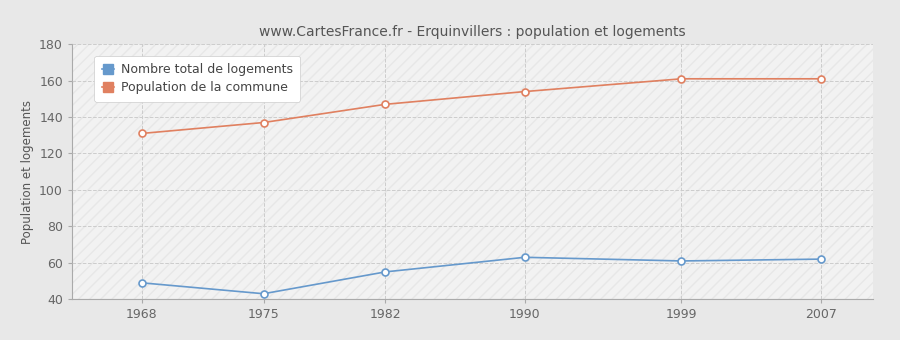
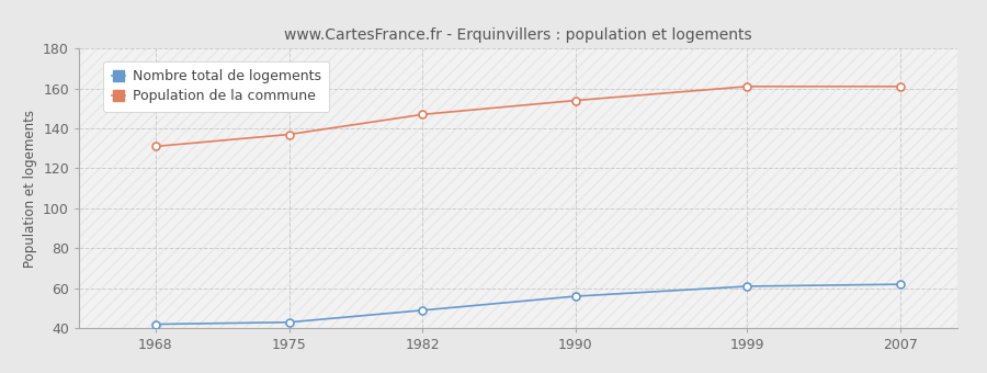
Nombre total de logements/1968: 49 -> 42
Nombre total de logements/1982: 55 -> 49
Nombre total de logements/1990: 63 -> 56
